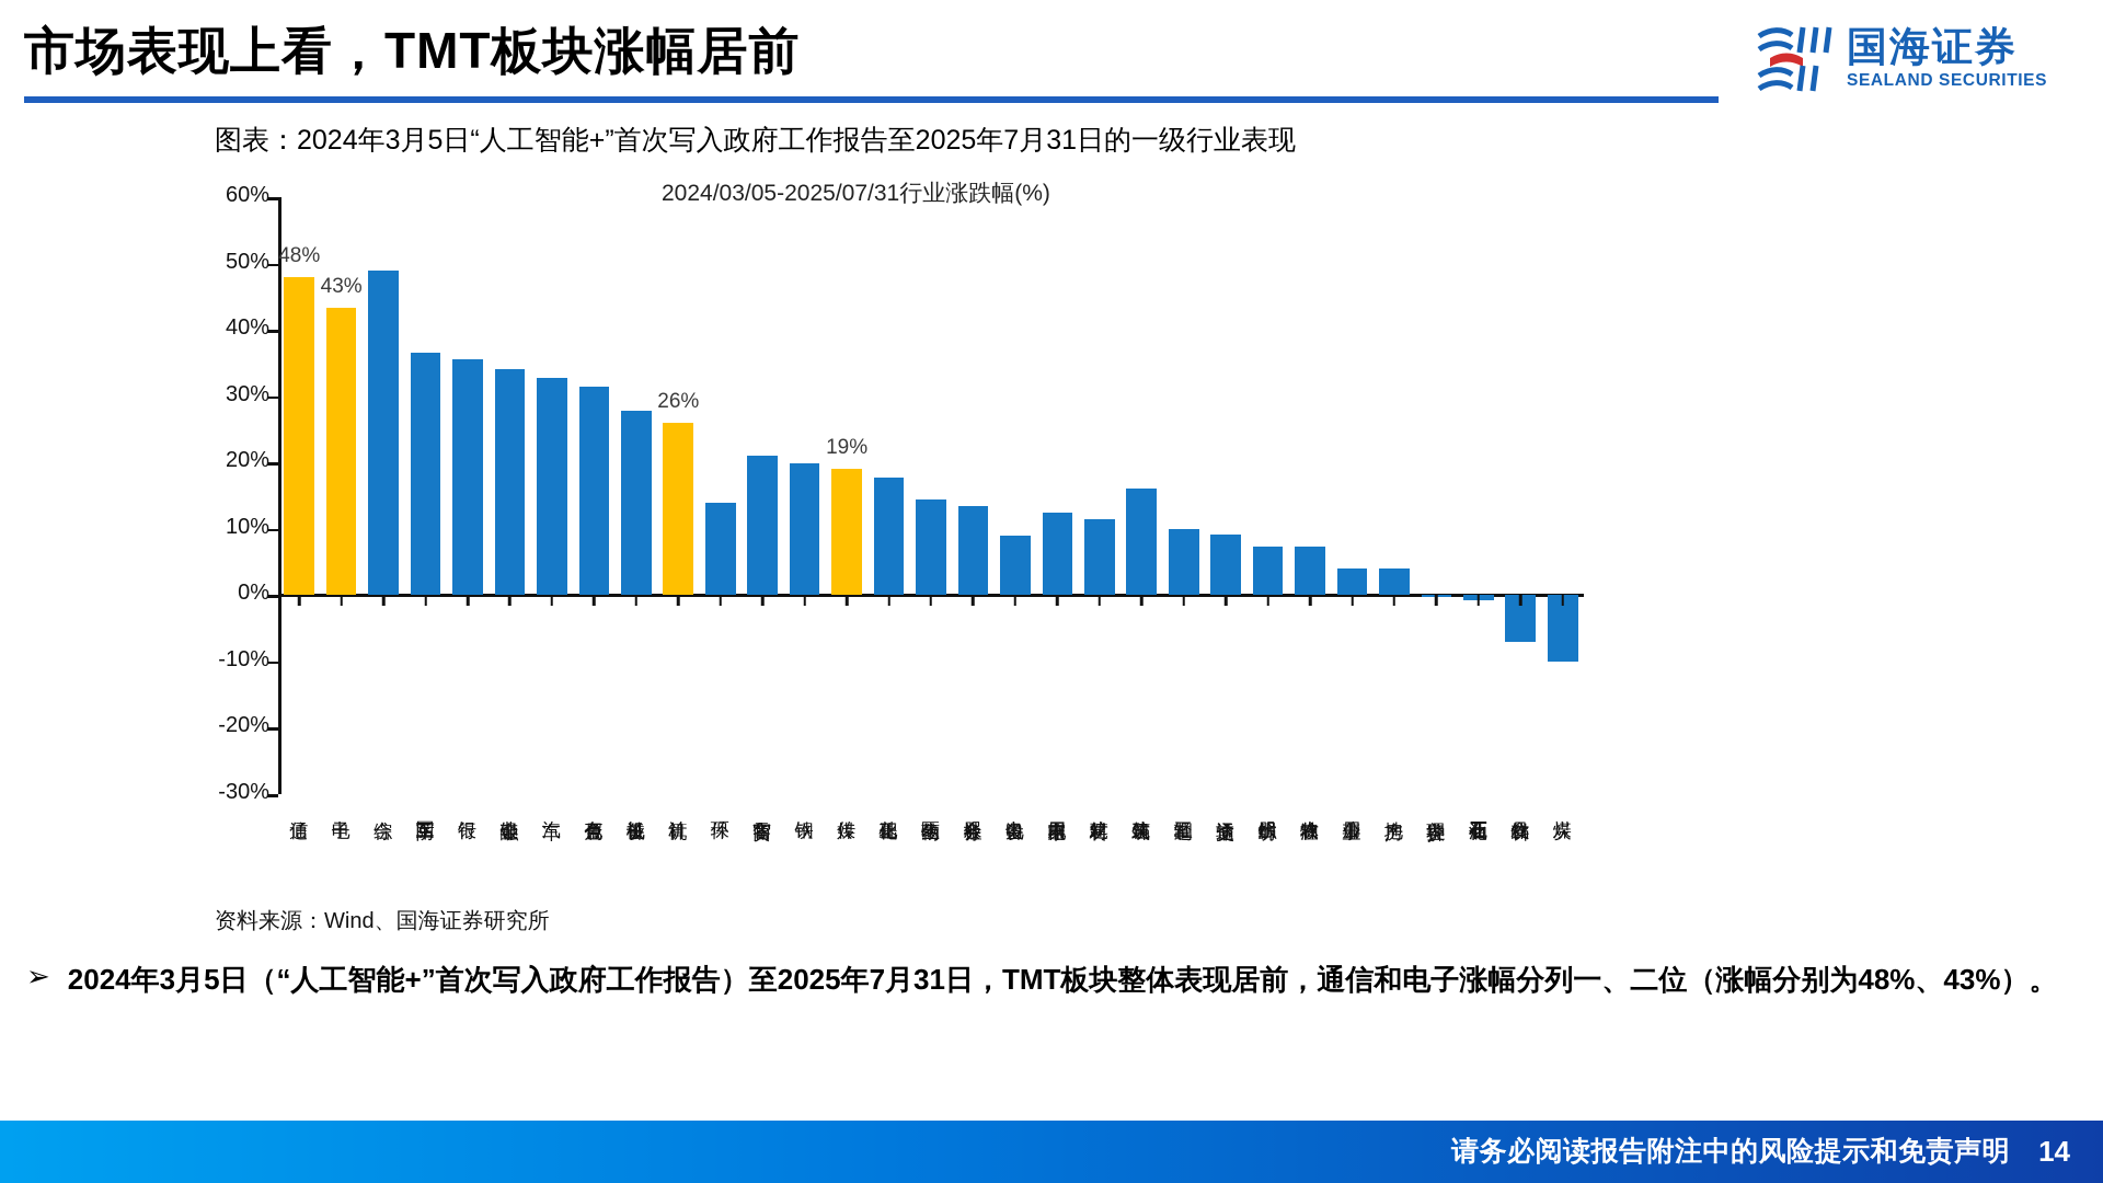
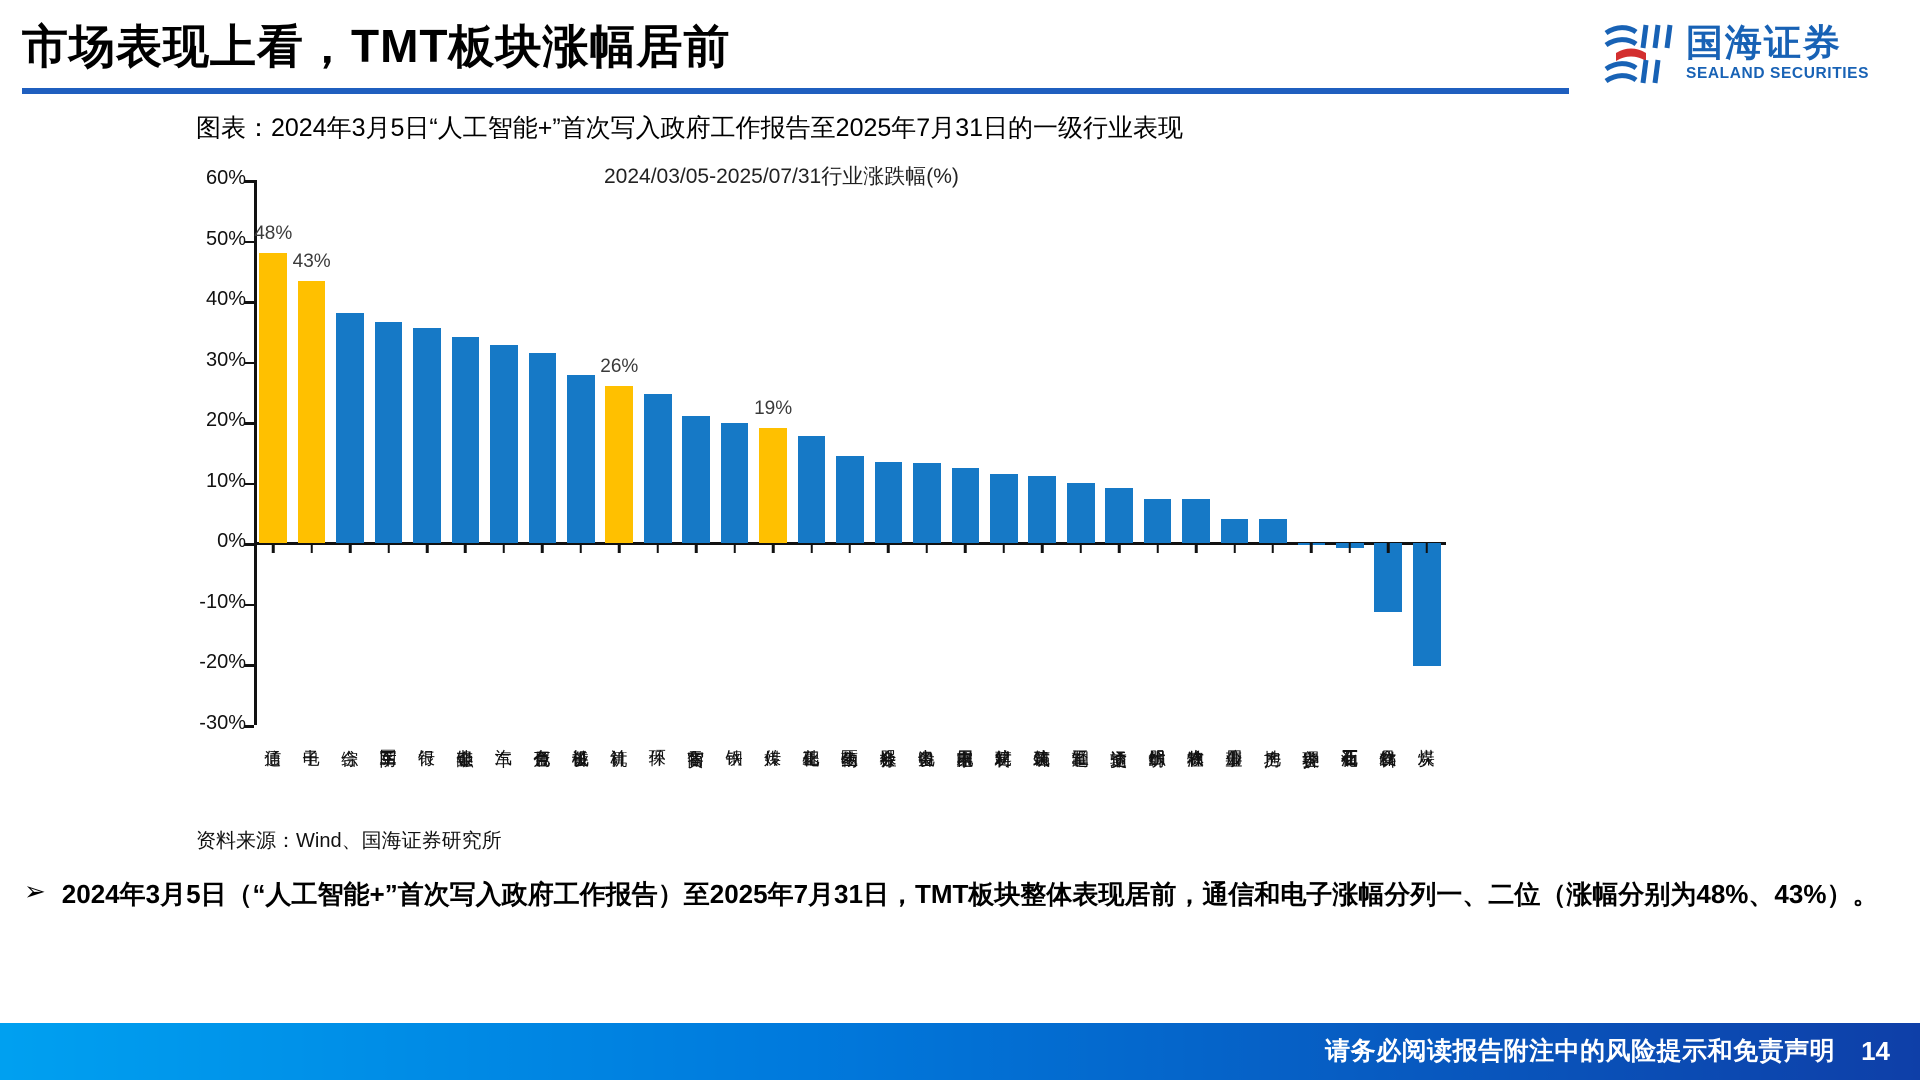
综合: 49% -> 38%
环保: 14% -> 25%
电力设备: 9% -> 13%
建筑装饰: 16% -> 11%
食品饮料: -7% -> -11%
煤炭: -10% -> -20%
